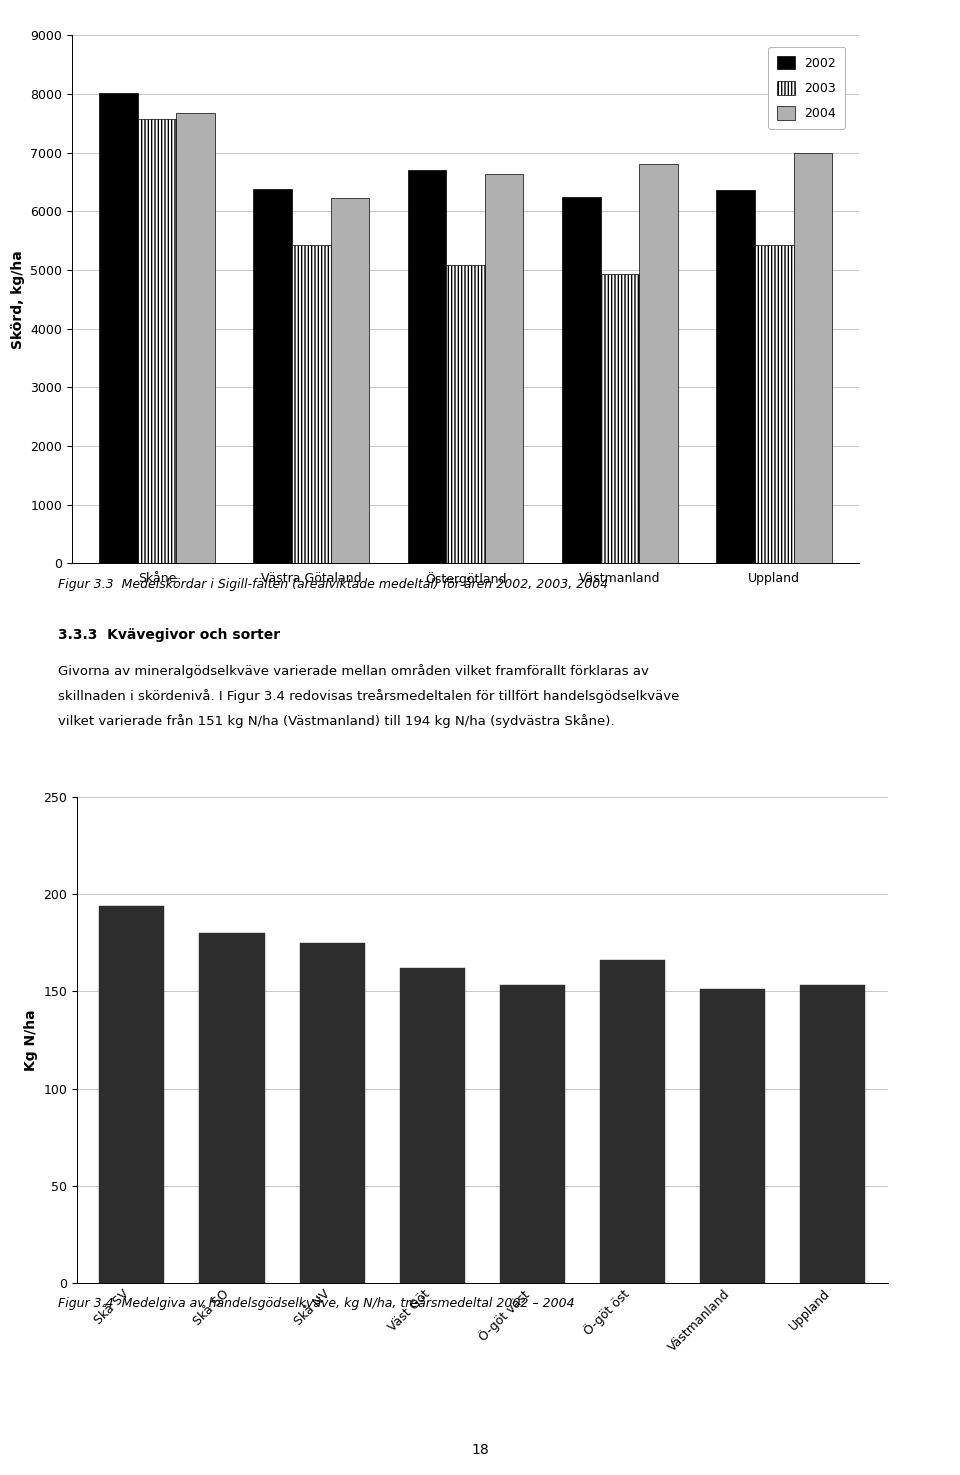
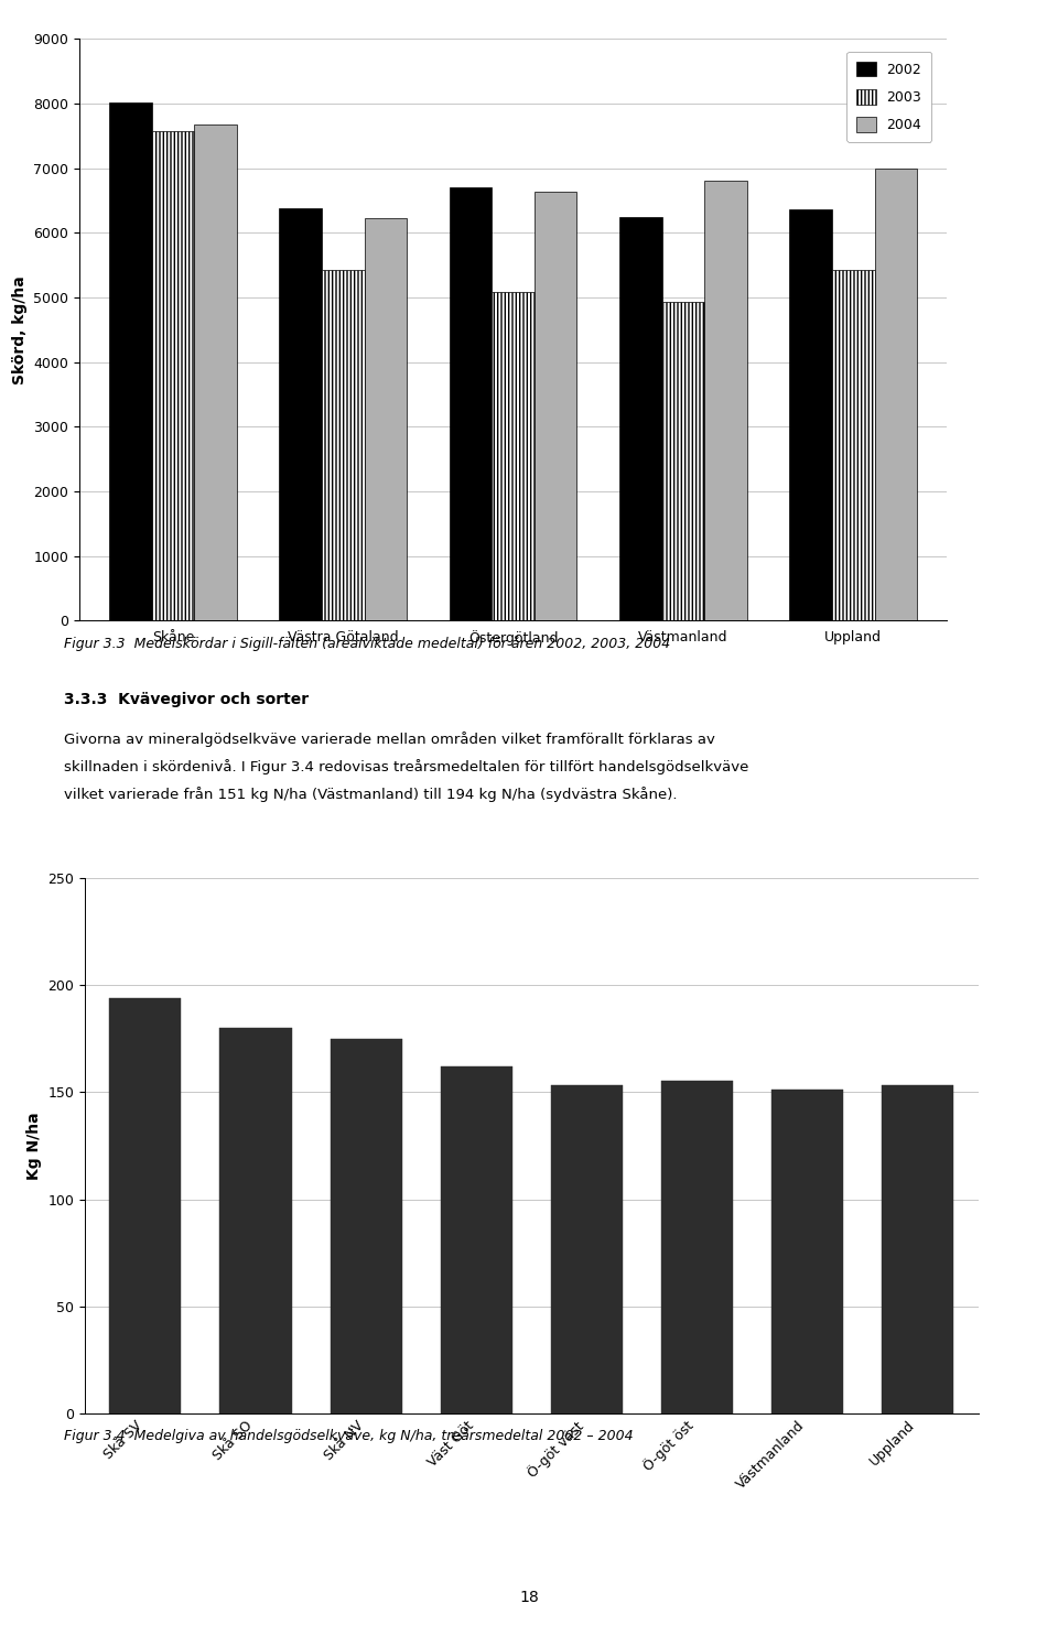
Ö-göt öst: 166 -> 155
